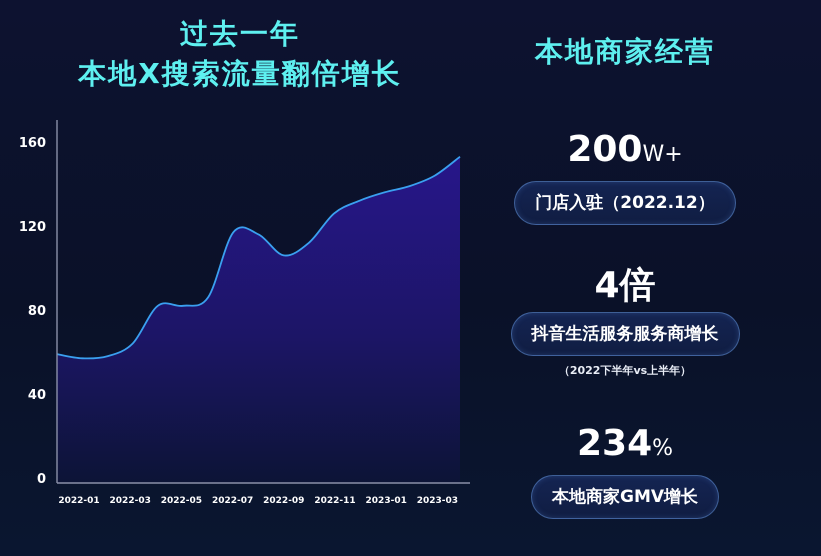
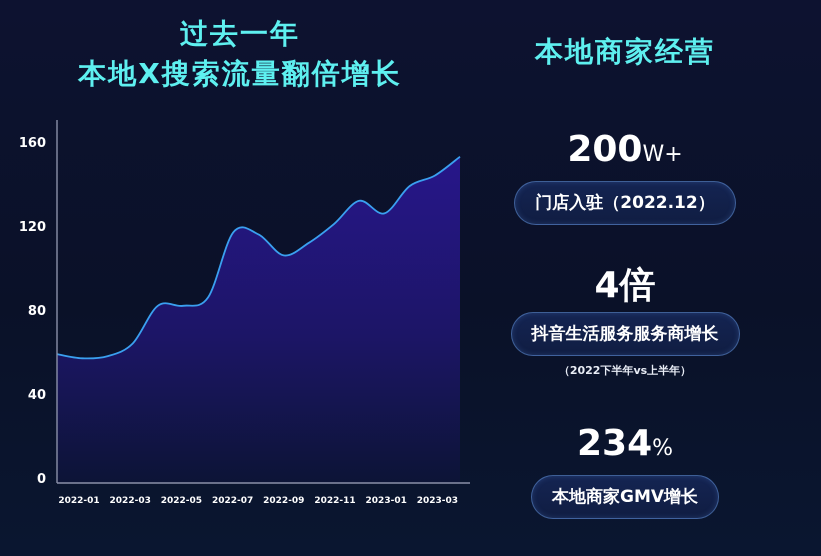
2022-11: 126 -> 121
2023-01: 136 -> 126
